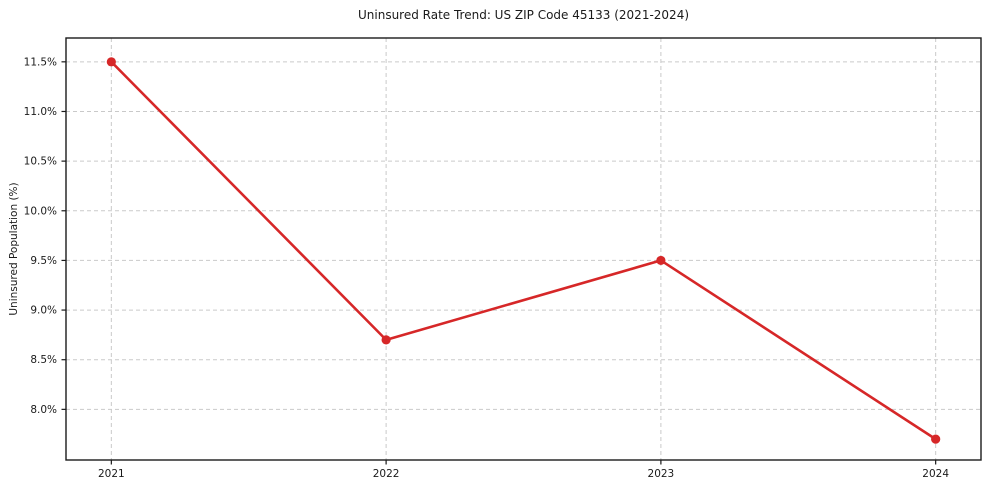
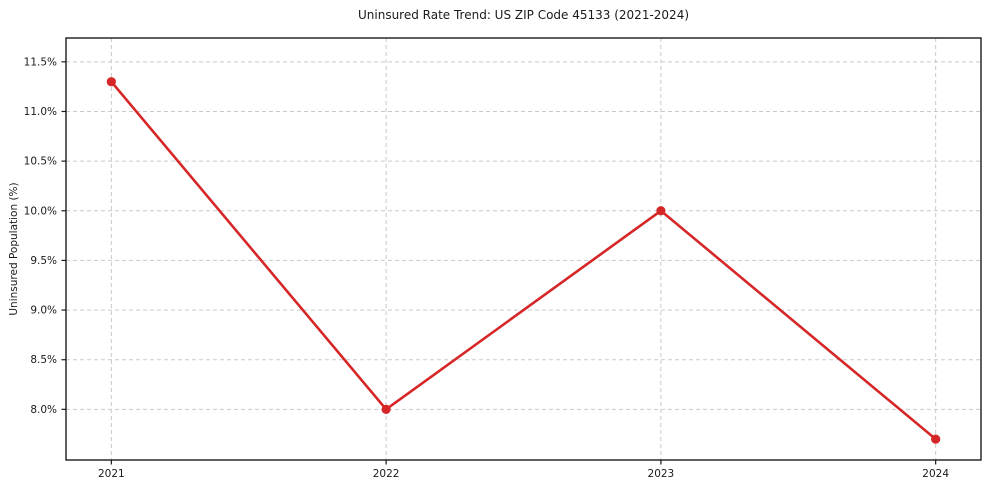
2021: 11.5% -> 11.3%
2022: 8.7% -> 8.0%
2023: 9.5% -> 10.0%
